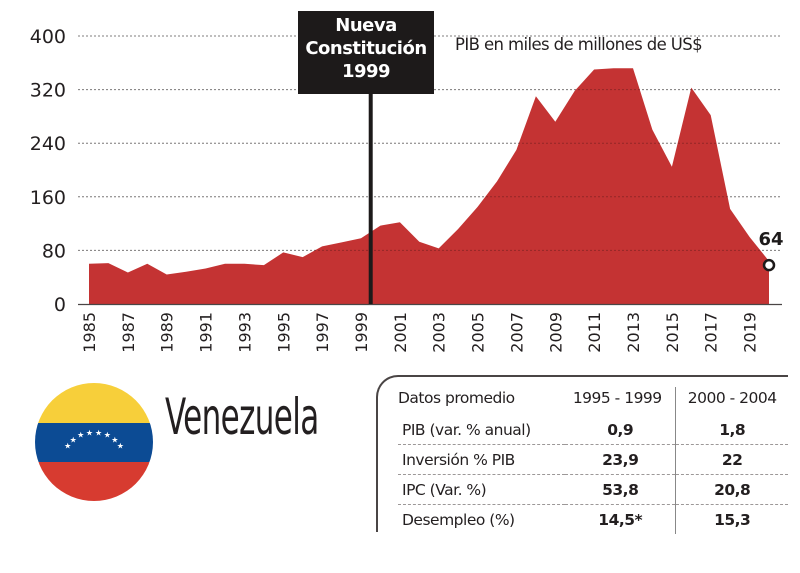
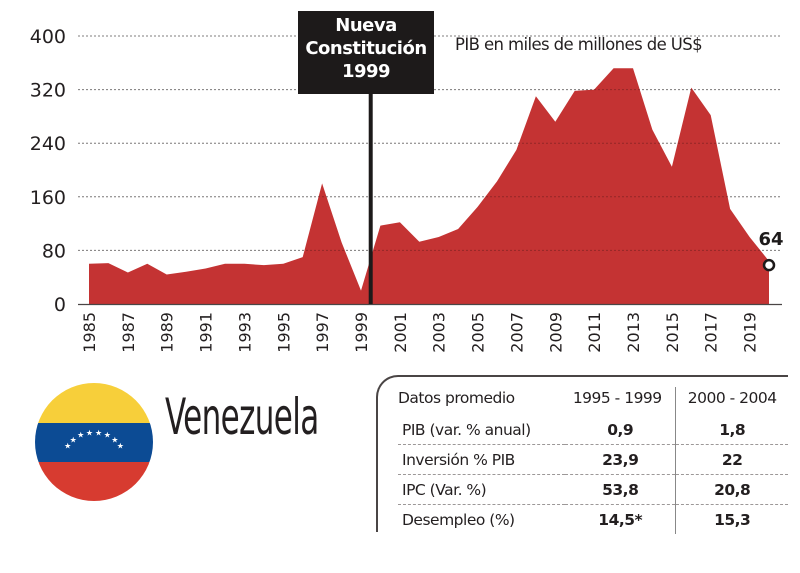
1995: 80 -> 60
1997: 90 -> 180
1999: 100 -> 20
2003: 80 -> 100
2011: 350 -> 320
